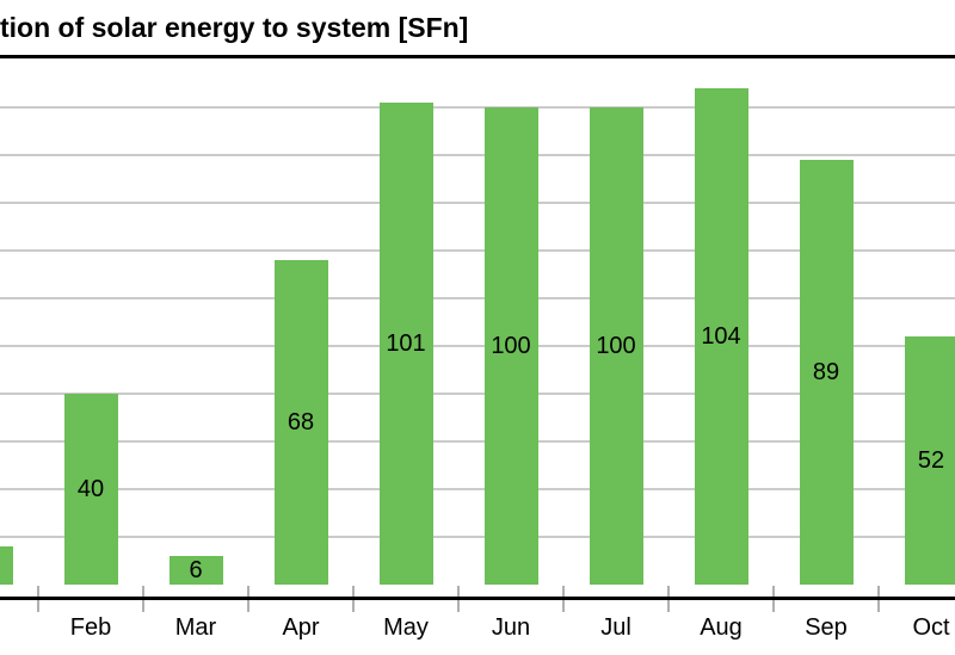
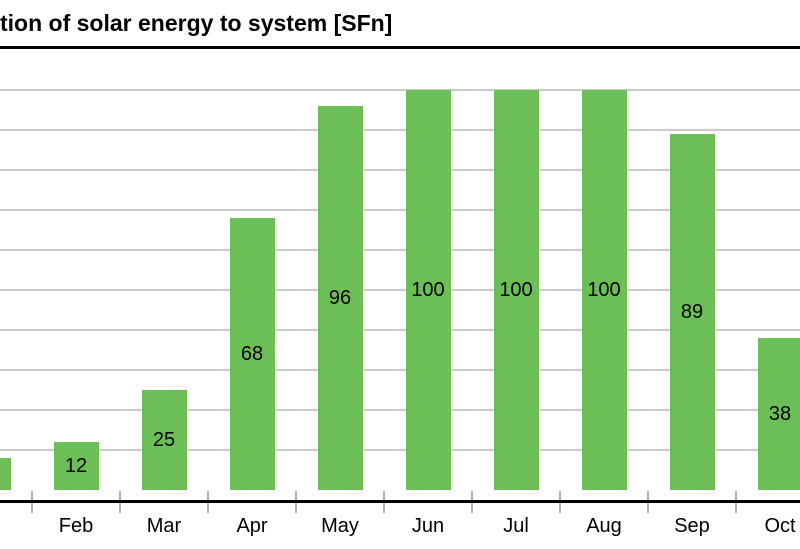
Feb: 40 -> 12
Mar: 6 -> 25
May: 101 -> 96
Aug: 104 -> 100
Oct: 52 -> 38
